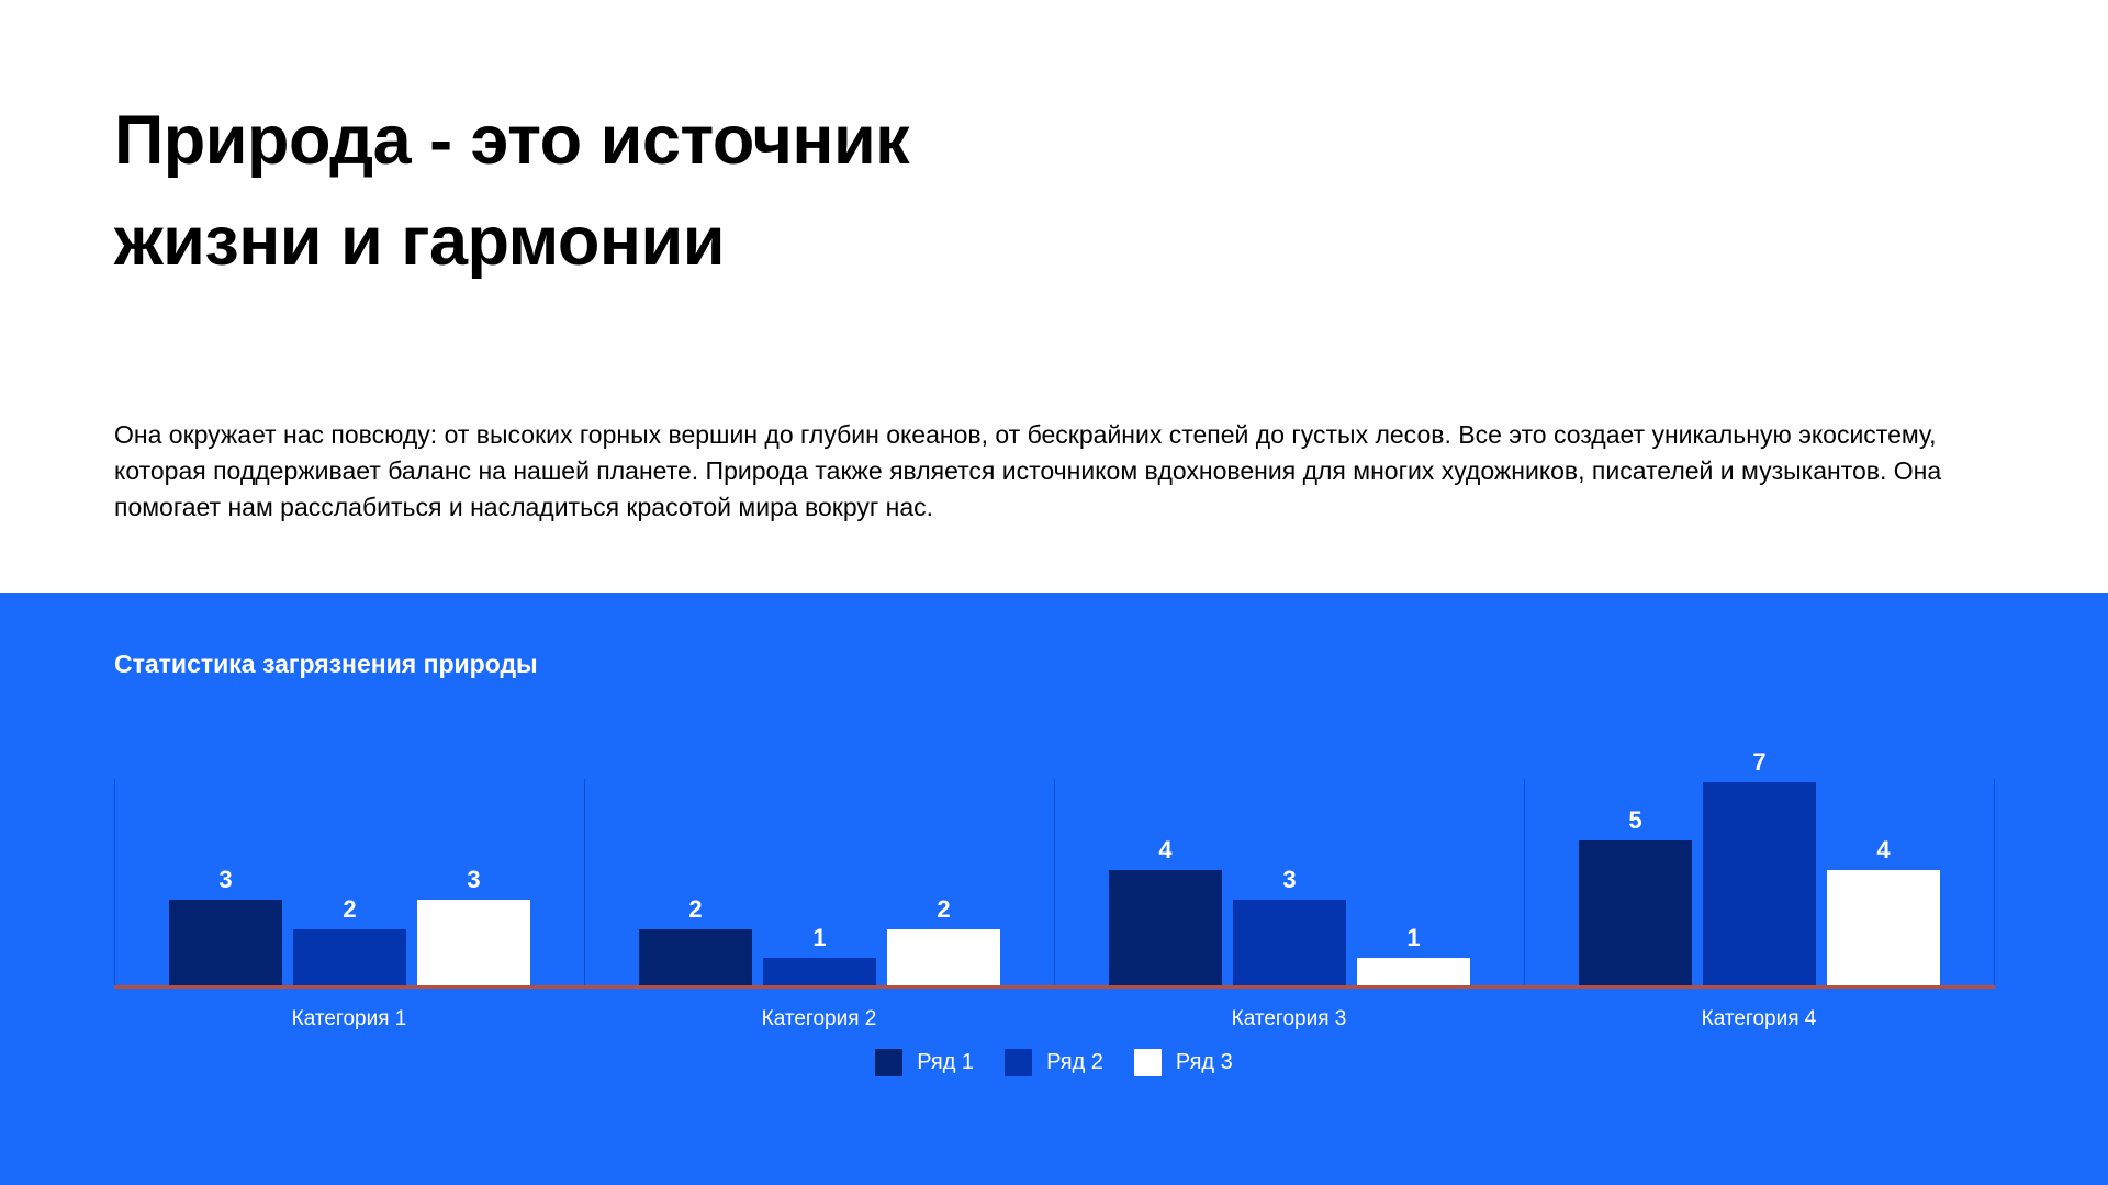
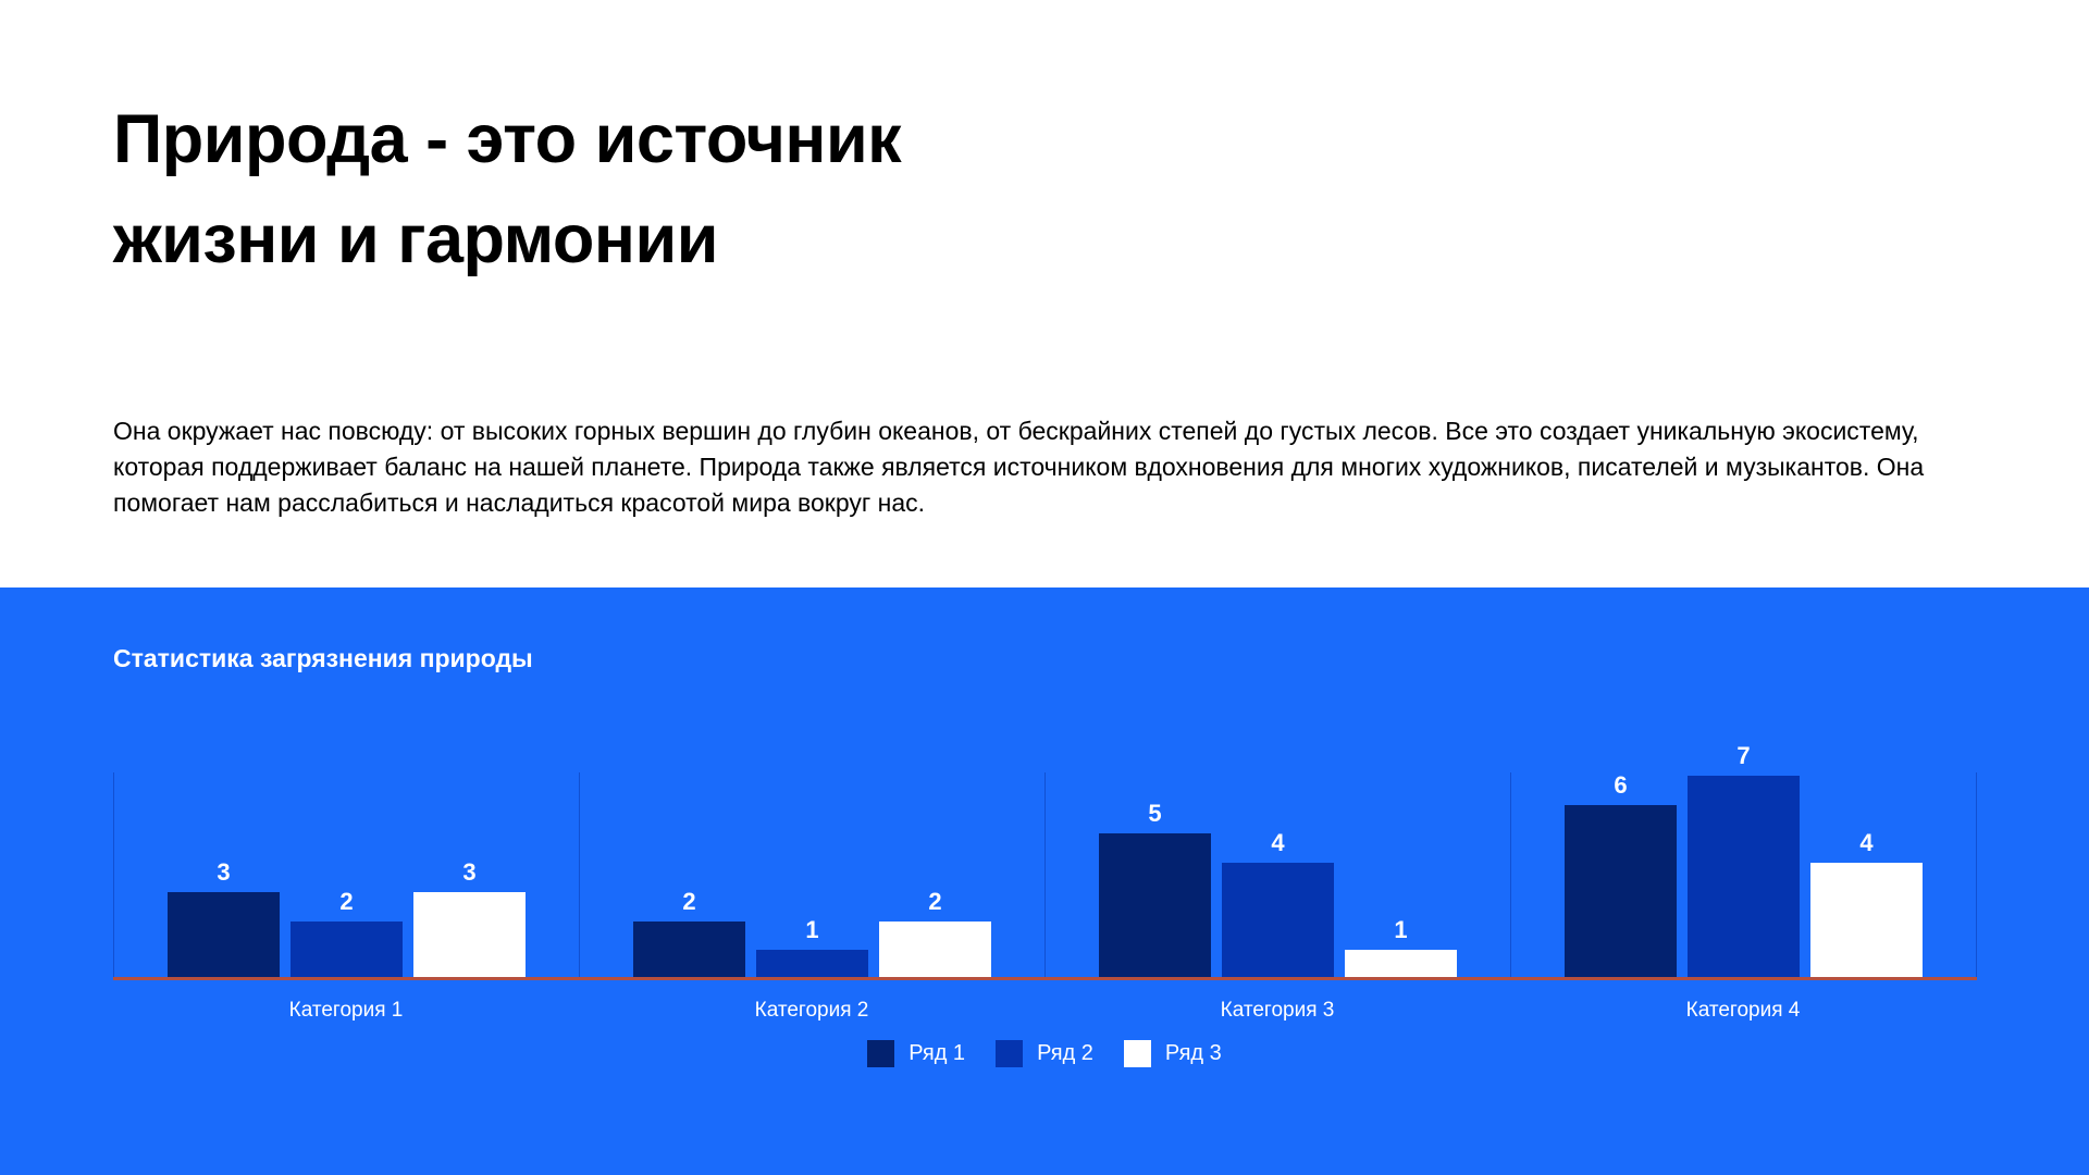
Ряд 1/Категория 3: 4 -> 5
Ряд 2/Категория 3: 3 -> 4
Ряд 1/Категория 4: 5 -> 6
